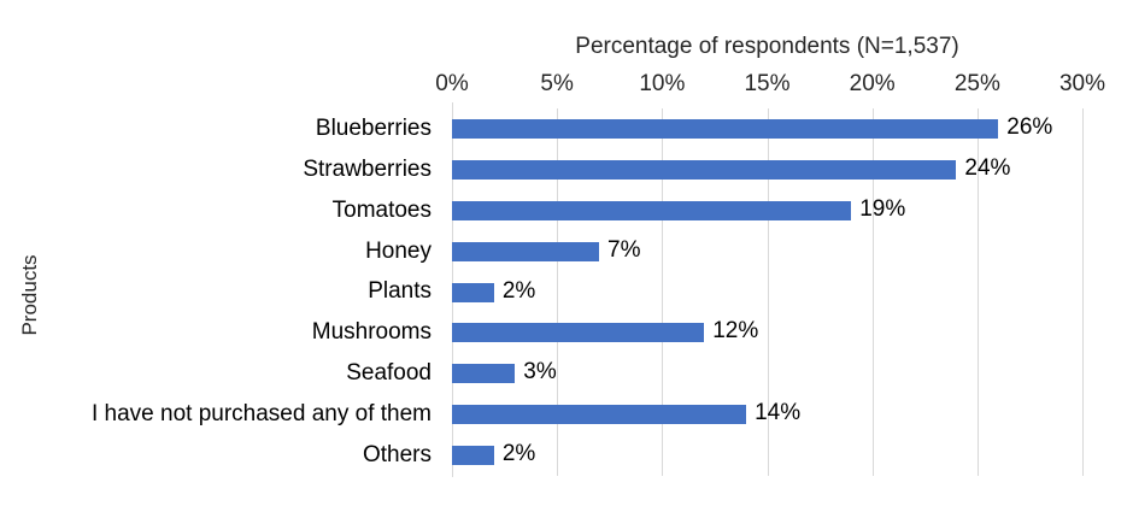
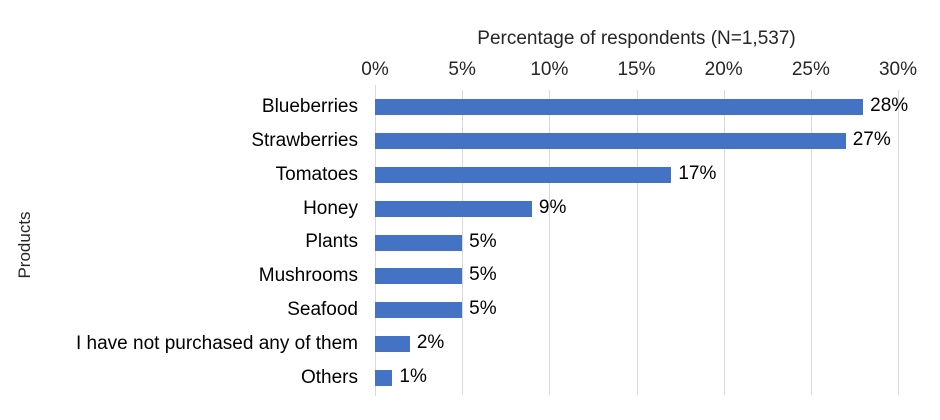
Blueberries: 26% -> 28%
Strawberries: 24% -> 27%
Tomatoes: 19% -> 17%
Honey: 7% -> 9%
Plants: 2% -> 5%
Mushrooms: 12% -> 5%
Seafood: 3% -> 5%
I have not purchased any of them: 14% -> 2%
Others: 2% -> 1%
